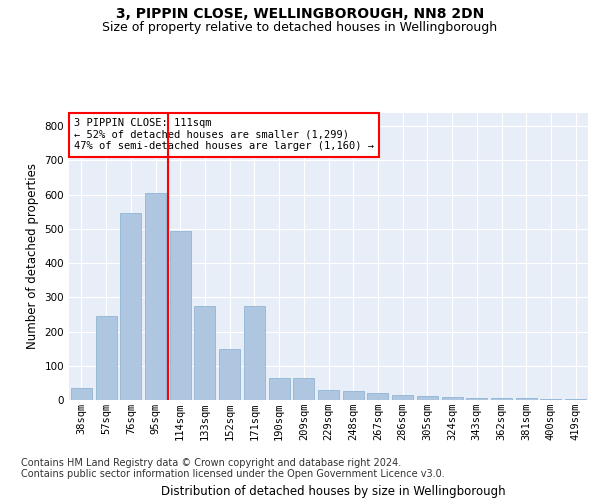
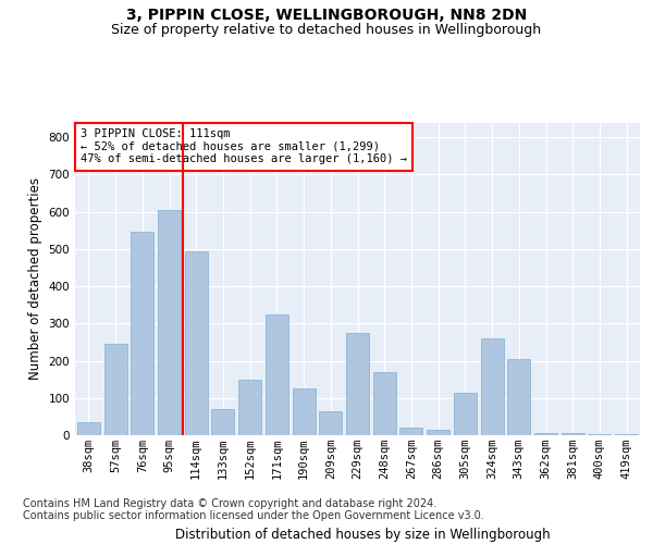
133sqm: 275 -> 70
171sqm: 275 -> 325
190sqm: 65 -> 125
229sqm: 30 -> 275
248sqm: 25 -> 170
305sqm: 13 -> 115
324sqm: 8 -> 260
343sqm: 6 -> 205
